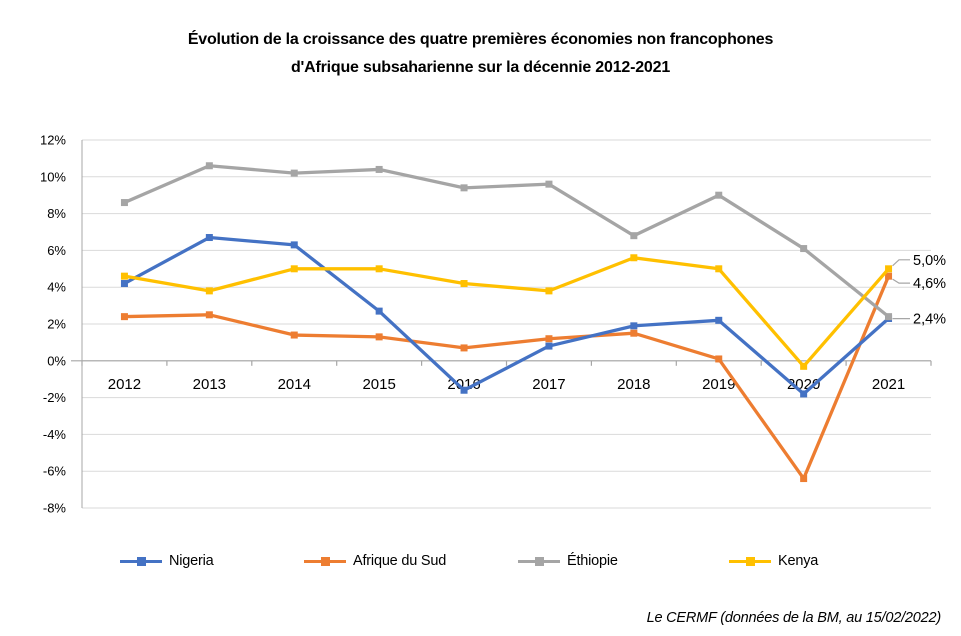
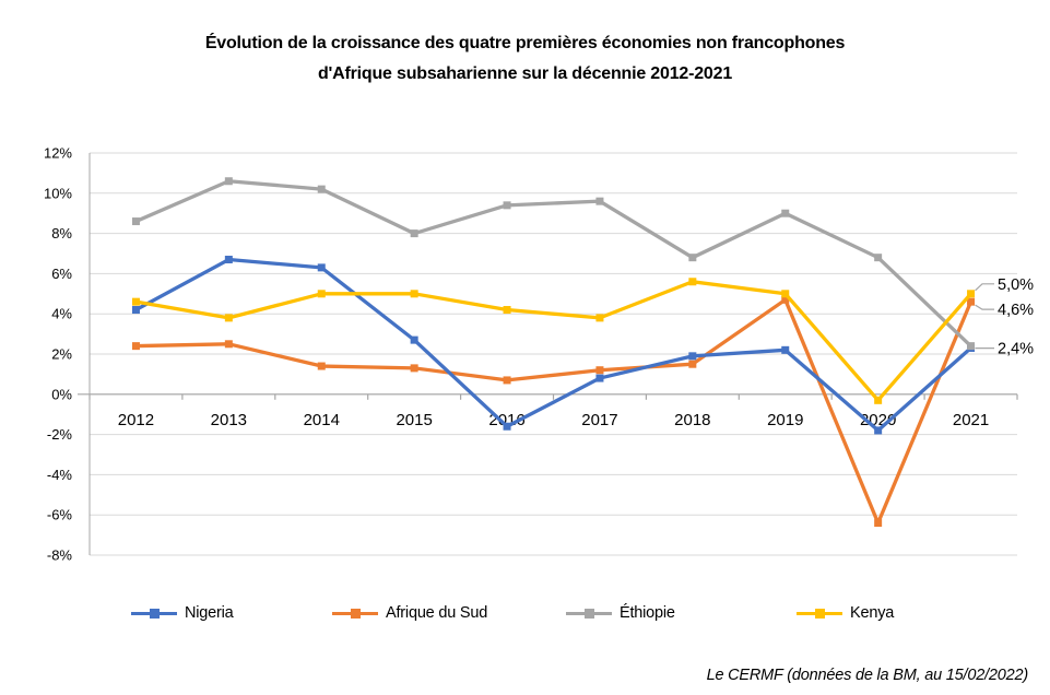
Éthiopie/2015: 10.4% -> 8.0%
Afrique du Sud/2019: 0.1% -> 4.7%
Éthiopie/2020: 6.1% -> 6.8%
